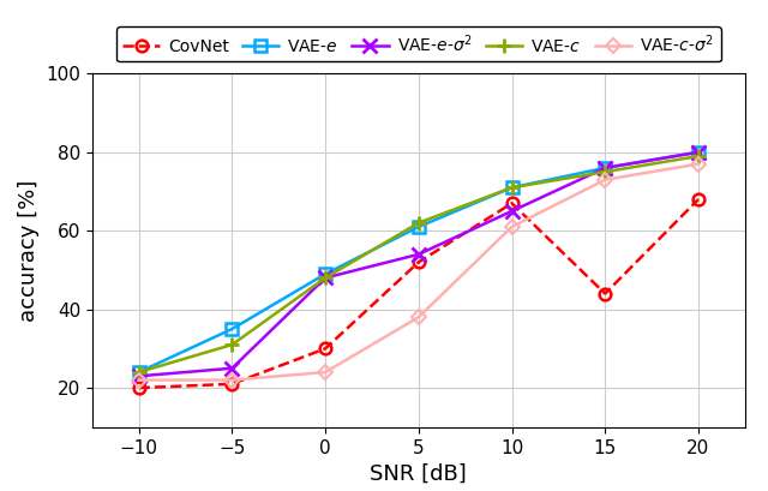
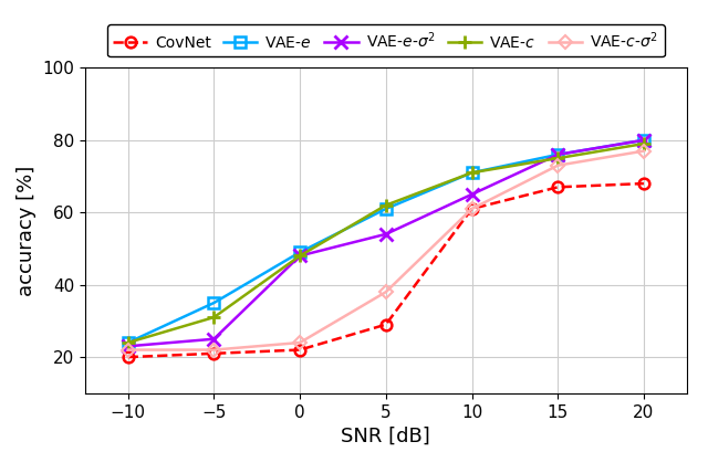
CovNet/0: 30 -> 22
CovNet/5: 52 -> 29
CovNet/10: 67 -> 61
CovNet/15: 44 -> 67
